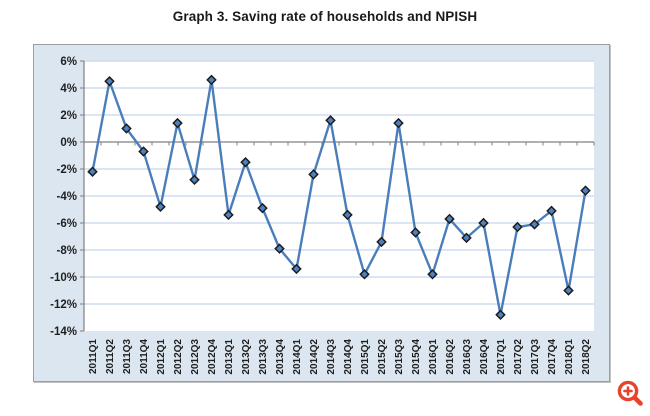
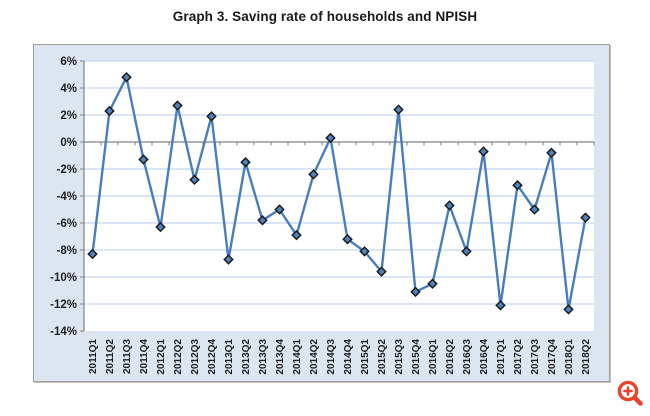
2011Q1: -2.2% -> -8.3%
2011Q2: 4.5% -> 2.3%
2011Q3: 1.0% -> 4.8%
2011Q4: -0.7% -> -1.3%
2012Q1: -4.8% -> -6.3%
2012Q2: 1.4% -> 2.7%
2012Q4: 4.6% -> 1.9%
2013Q1: -5.4% -> -8.7%
2013Q3: -4.9% -> -5.8%
2013Q4: -7.9% -> -5.0%
2014Q1: -9.4% -> -6.9%
2014Q3: 1.6% -> 0.3%
2014Q4: -5.4% -> -7.2%
2015Q1: -9.8% -> -8.1%
2015Q2: -7.4% -> -9.6%
2015Q3: 1.4% -> 2.4%
2015Q4: -6.7% -> -11.1%
2016Q1: -9.8% -> -10.5%
2016Q2: -5.7% -> -4.7%
2016Q3: -7.1% -> -8.1%
2016Q4: -6.0% -> -0.7%
2017Q1: -12.8% -> -12.1%
2017Q2: -6.3% -> -3.2%
2017Q3: -6.1% -> -5.0%
2017Q4: -5.1% -> -0.8%
2018Q1: -11.0% -> -12.4%
2018Q2: -3.6% -> -5.6%
